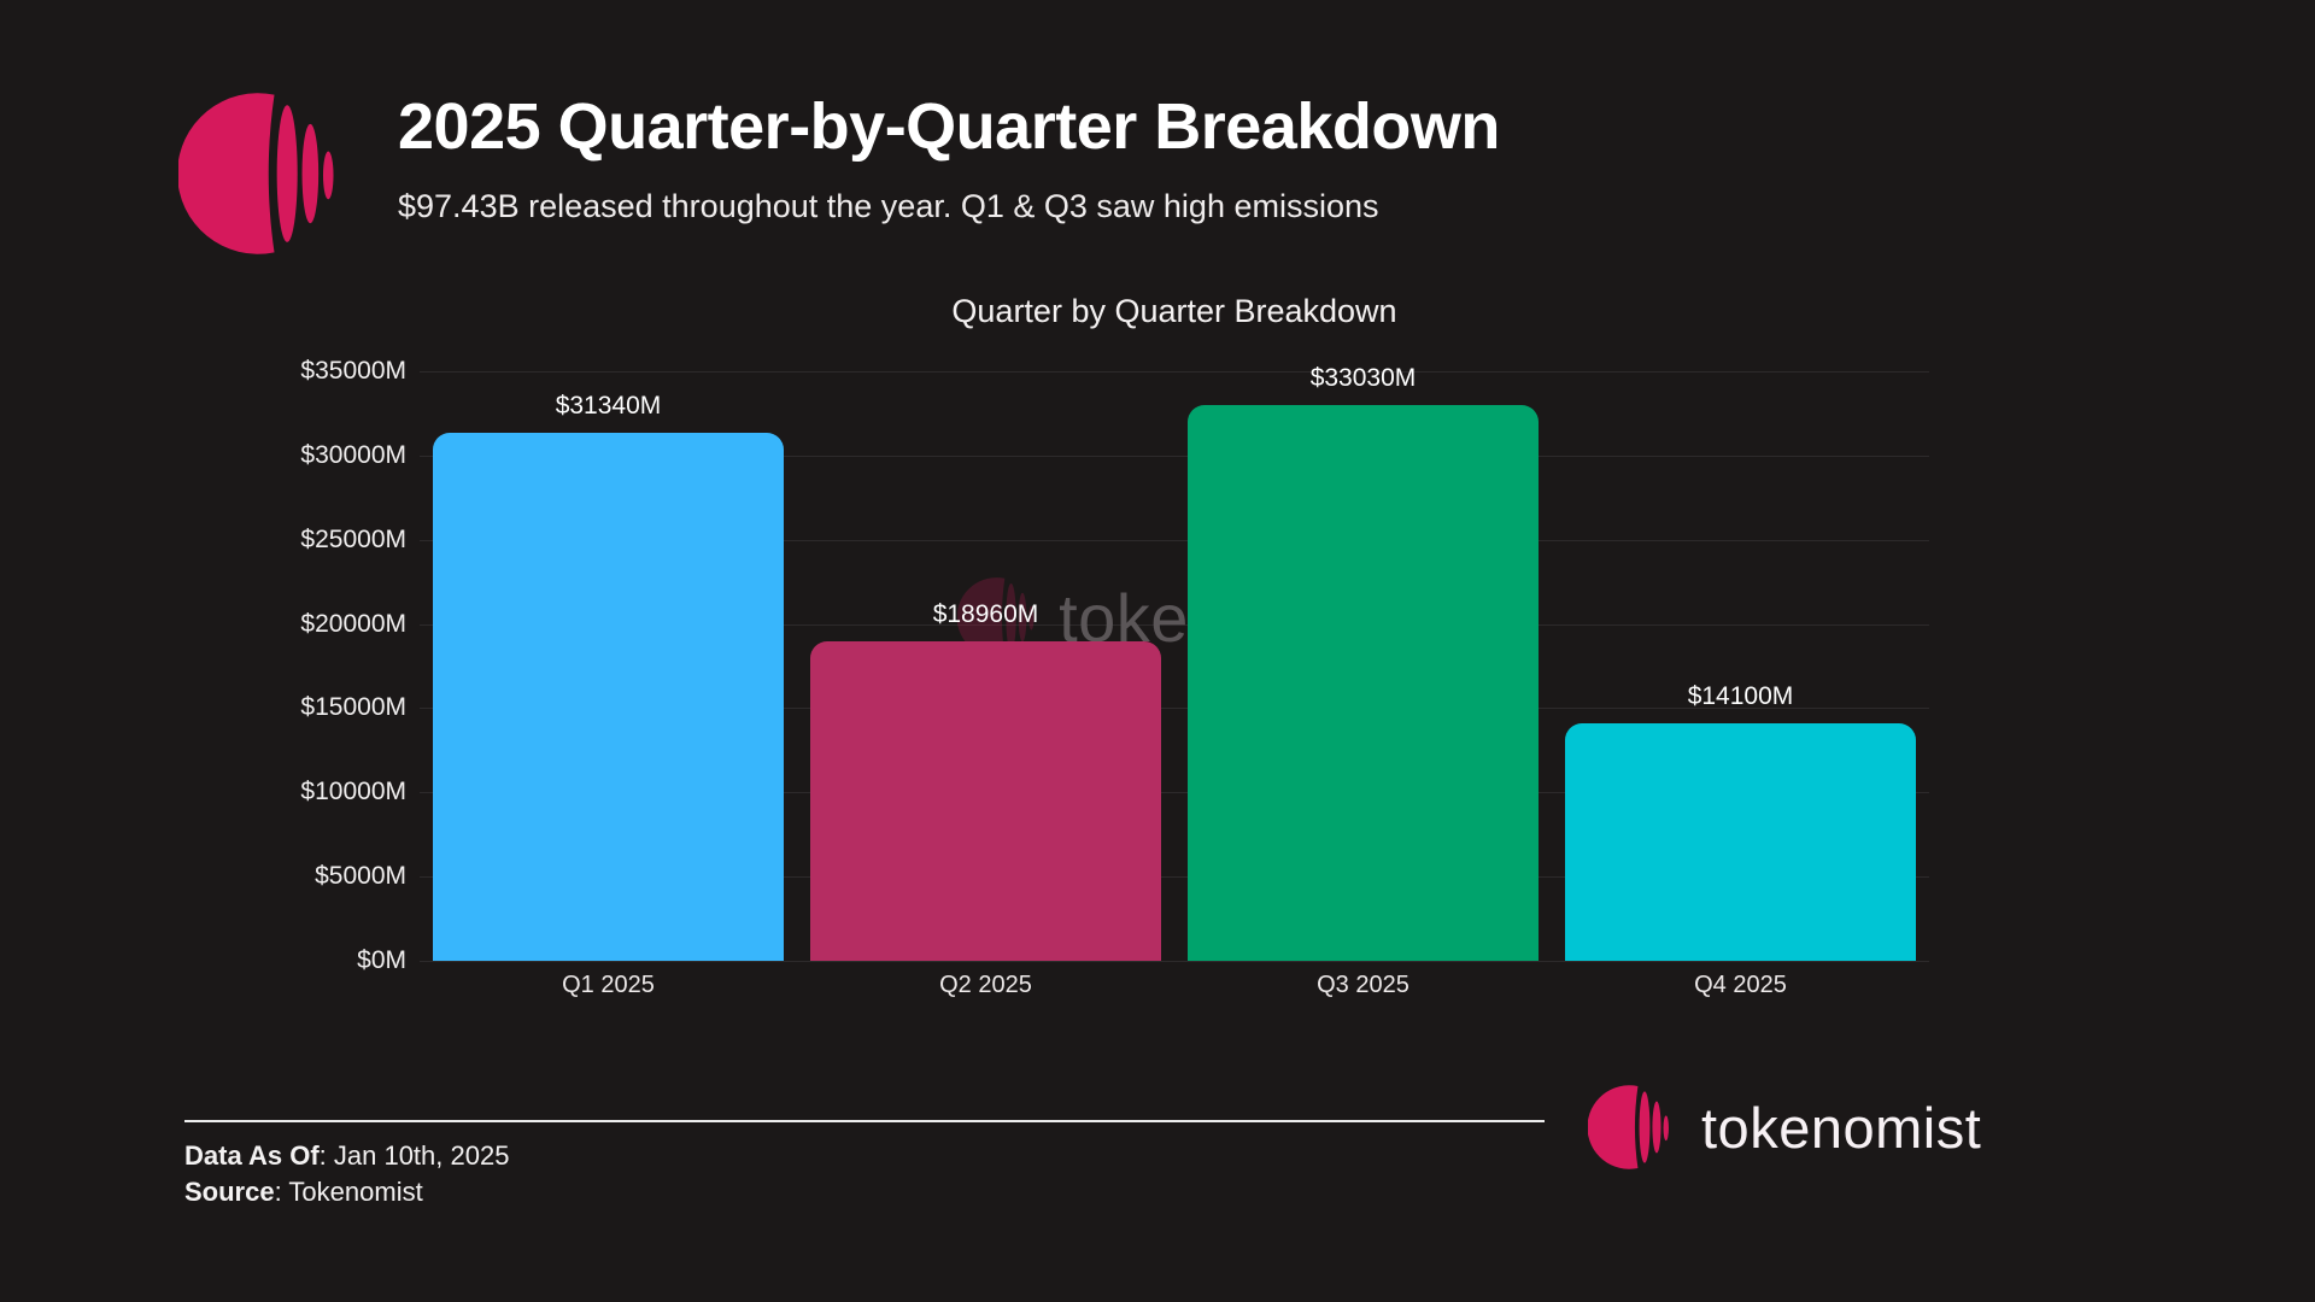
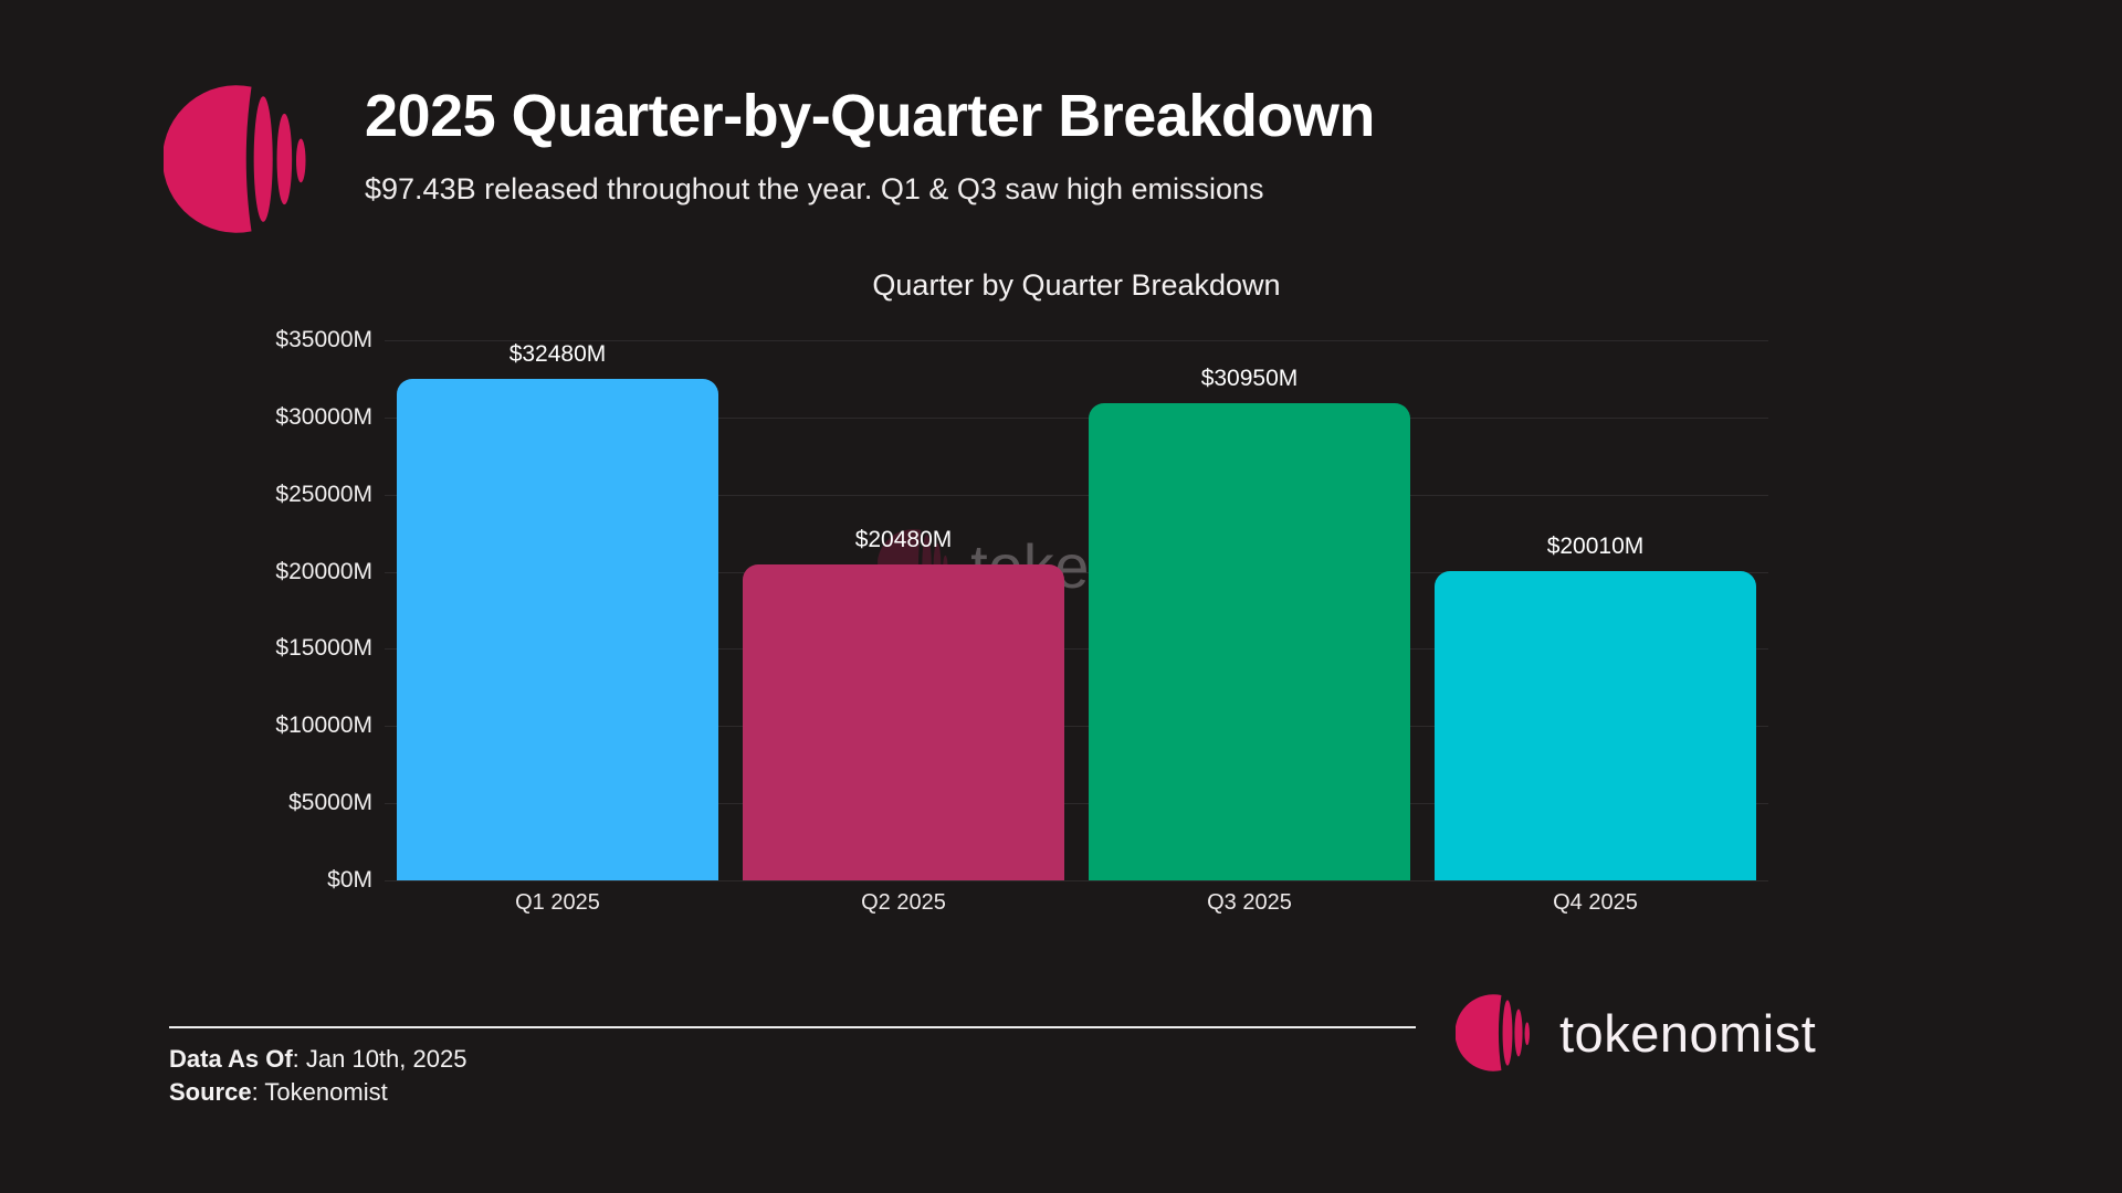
Q1 2025: $31340M -> $32480M
Q2 2025: $18960M -> $20480M
Q3 2025: $33030M -> $30950M
Q4 2025: $14100M -> $20010M
